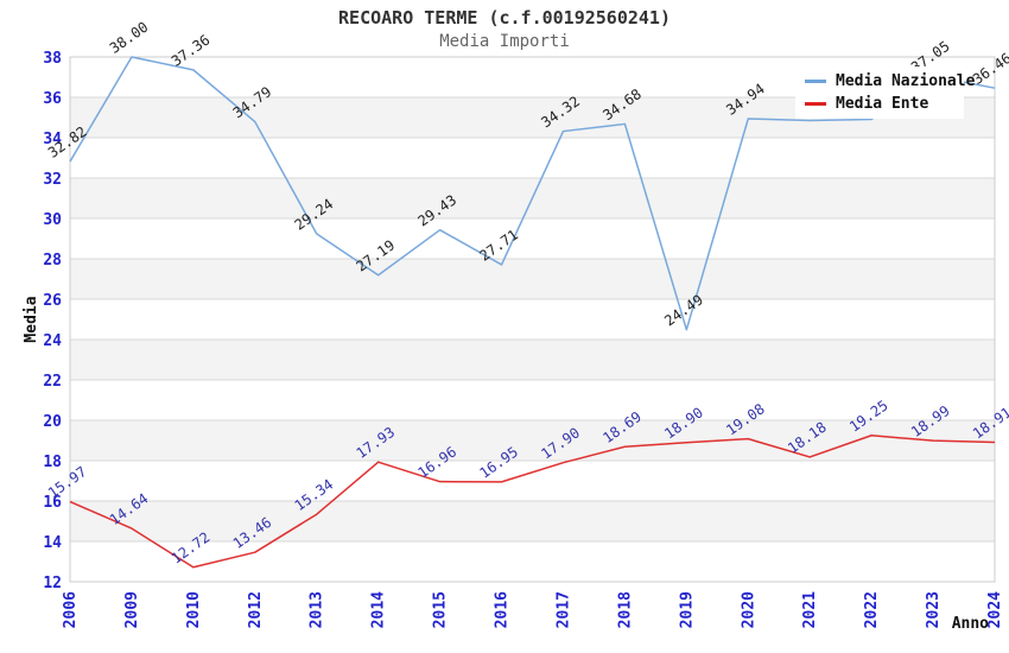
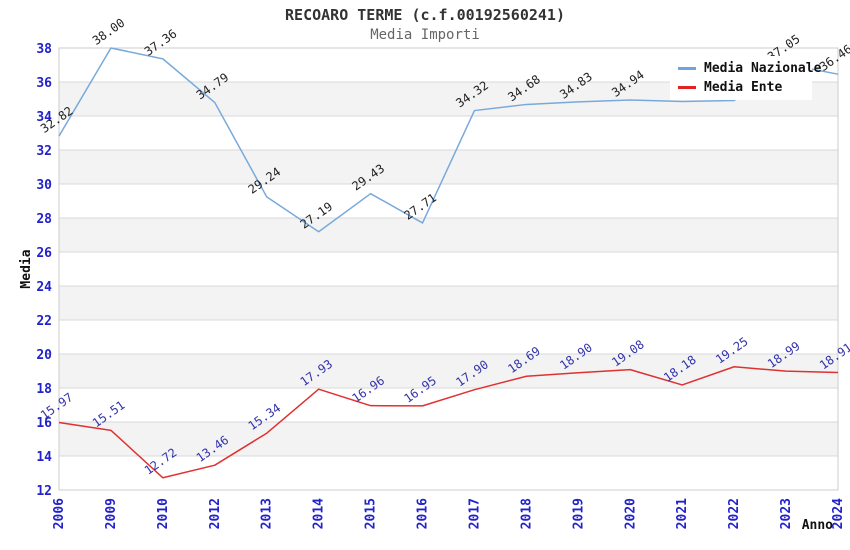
Media Ente/2009: 14.64 -> 15.51
Media Nazionale/2019: 24.49 -> 34.83
